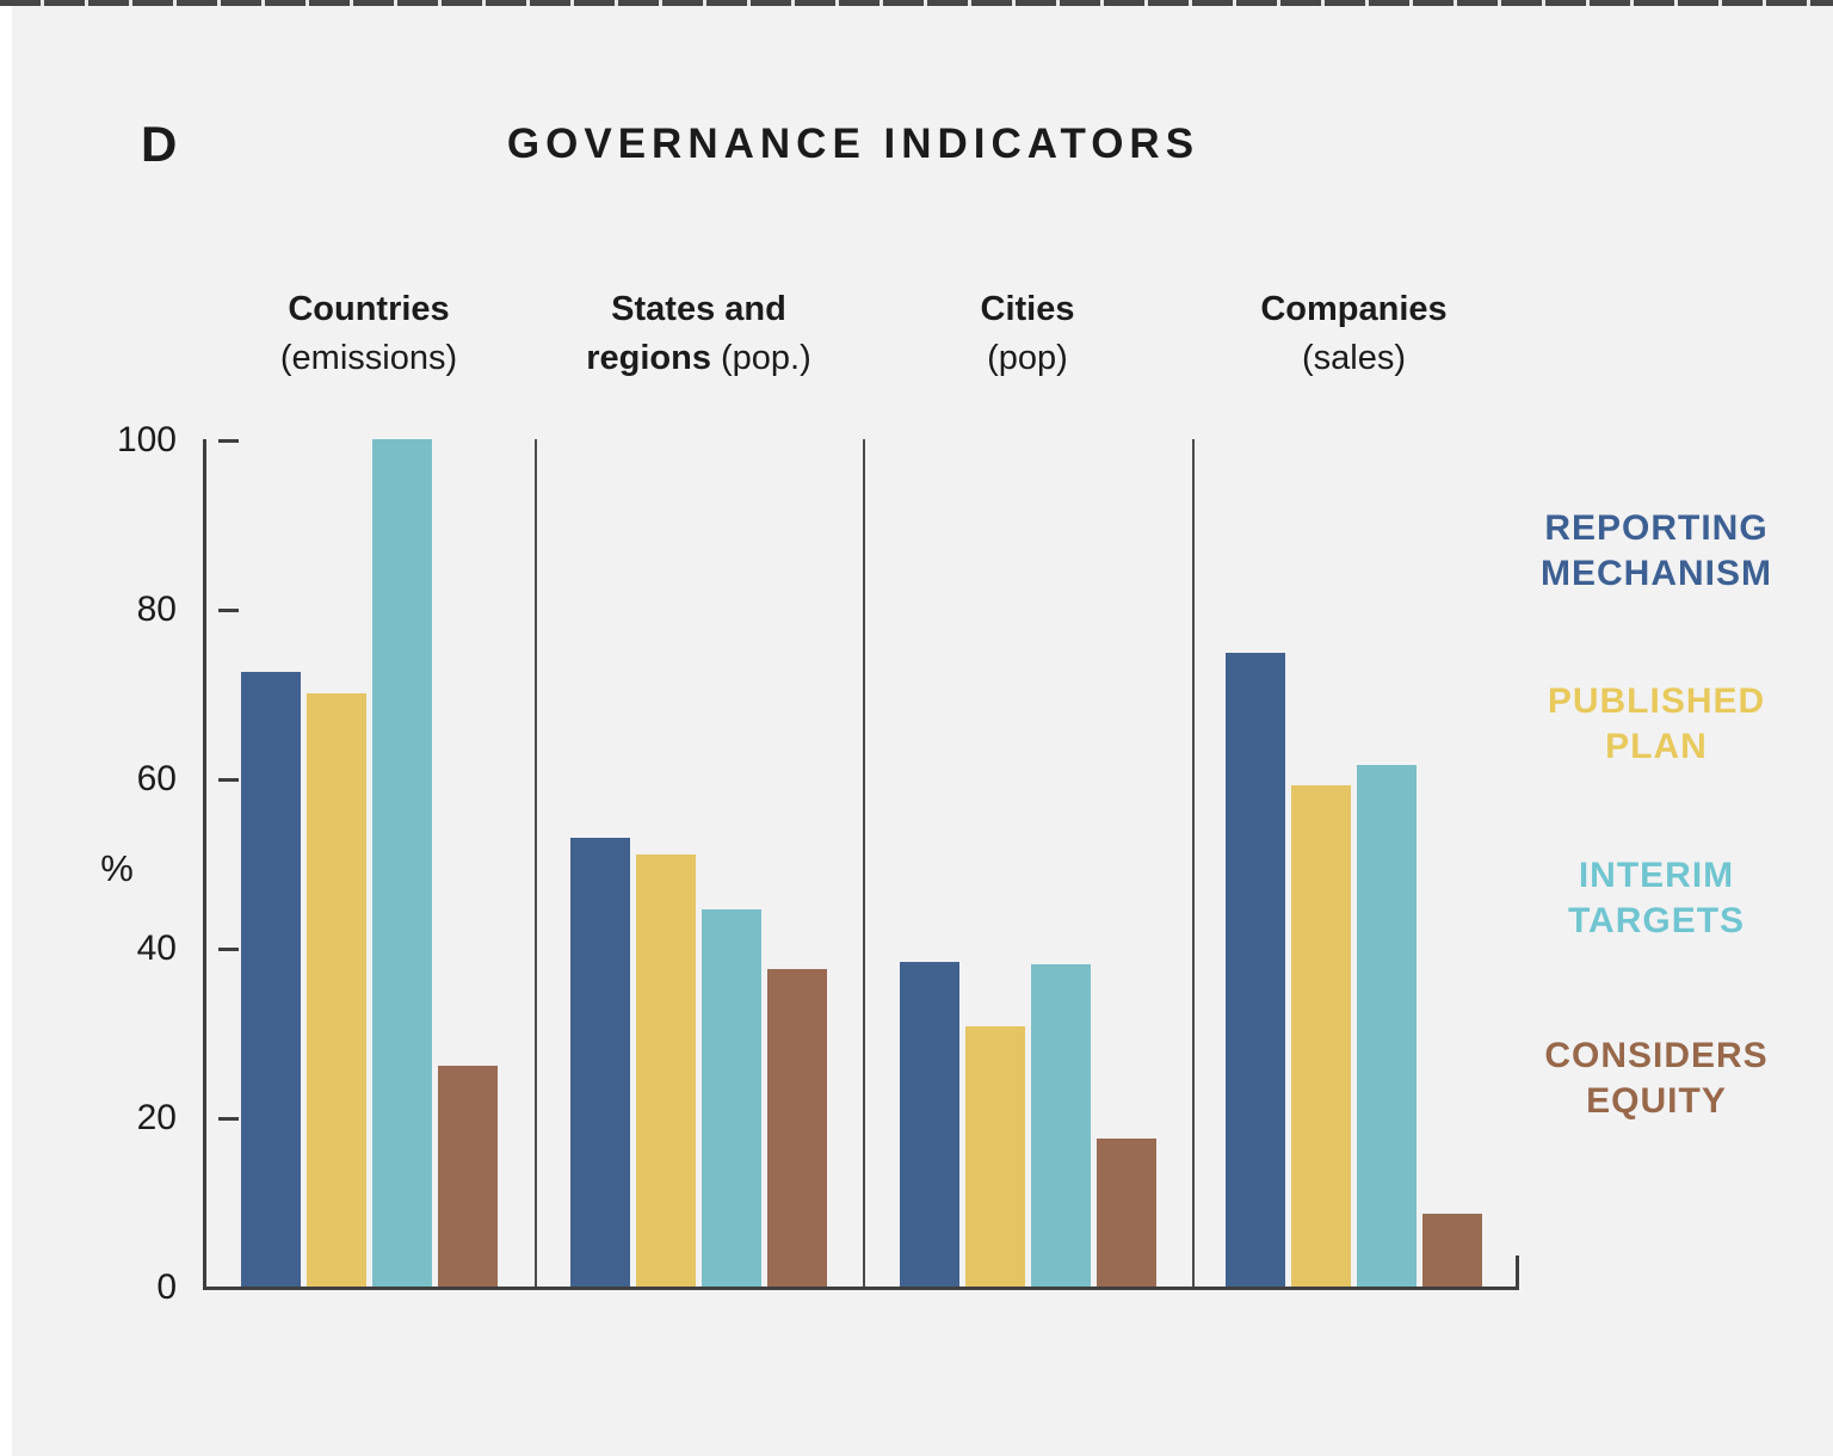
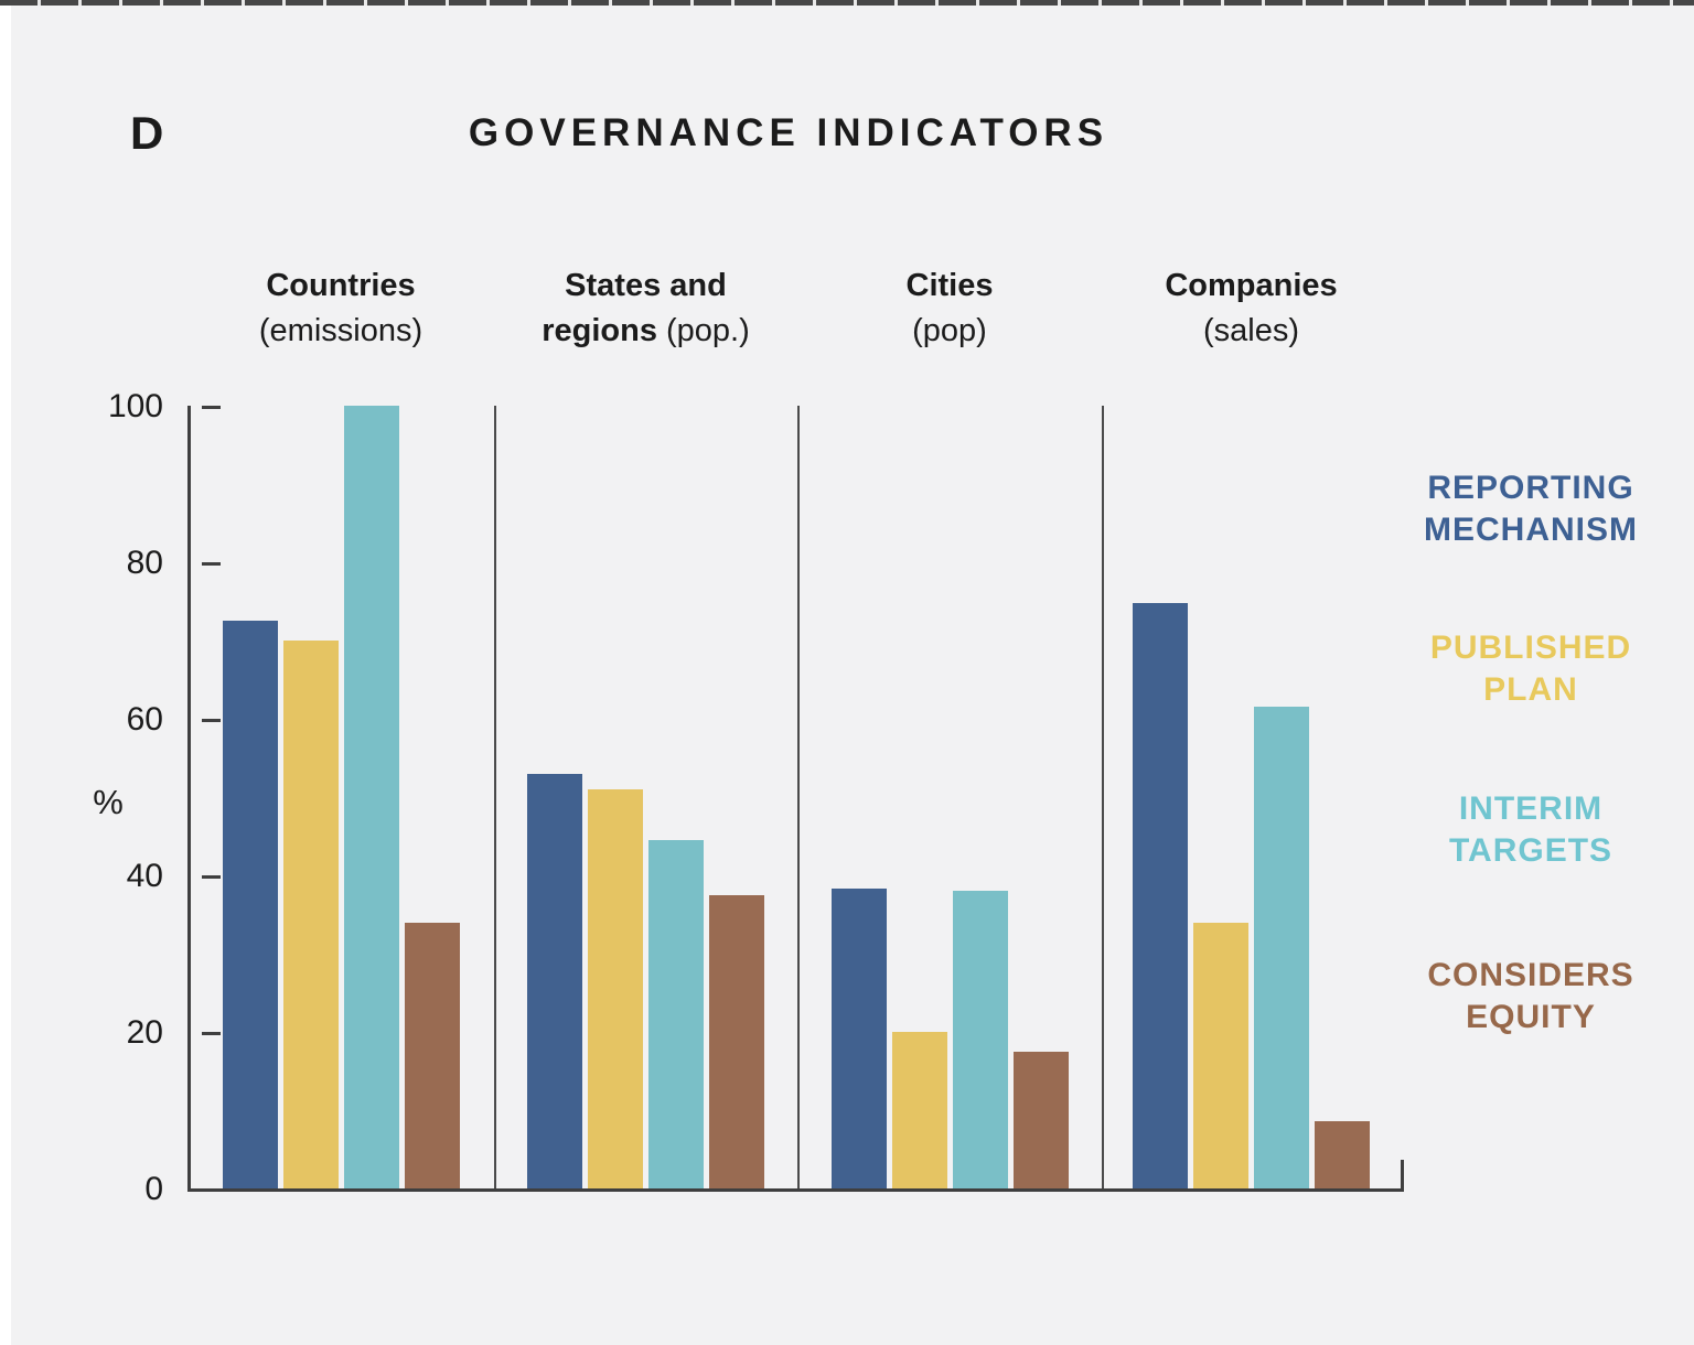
CONSIDERS EQUITY/Countries (emissions): 26 -> 34
PUBLISHED PLAN/Cities (pop): 31 -> 20
PUBLISHED PLAN/Companies (sales): 59 -> 34
